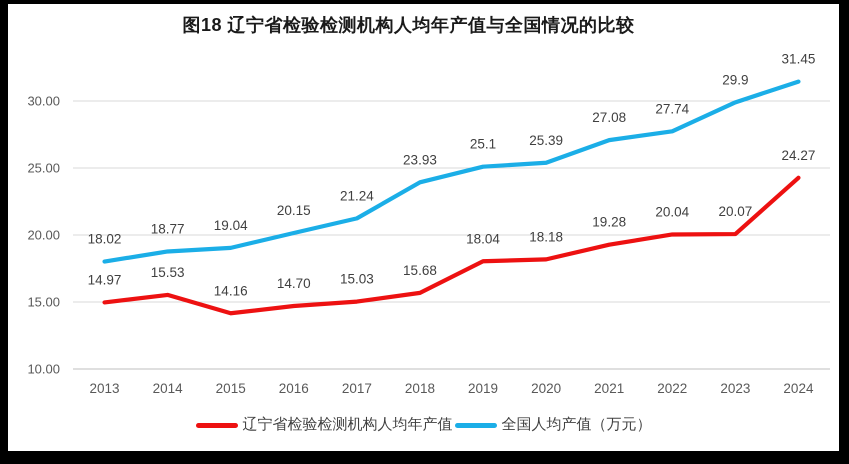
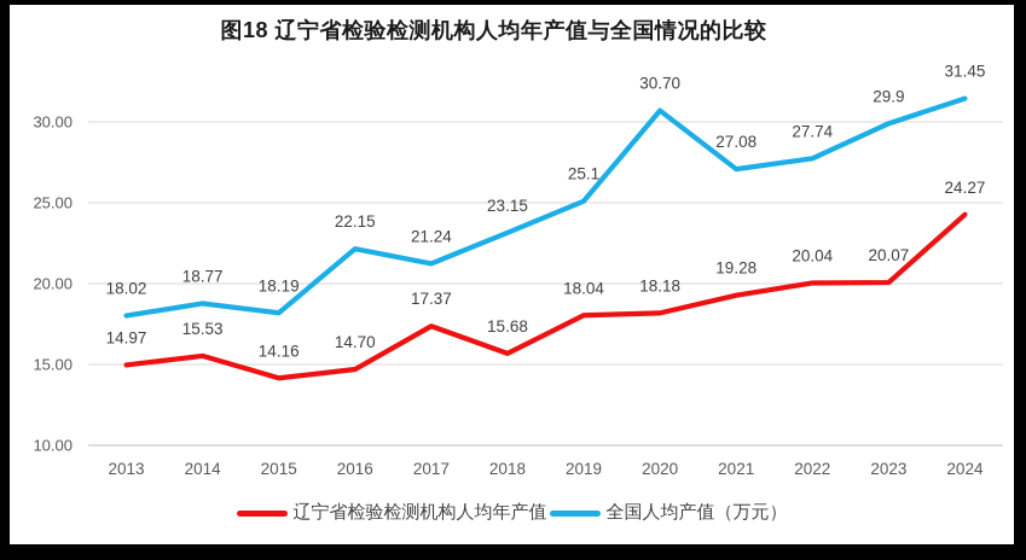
全国人均产值（万元）/2015: 19.04 -> 18.19
全国人均产值（万元）/2016: 20.15 -> 22.15
辽宁省检验检测机构人均年产值/2017: 15.03 -> 17.37
全国人均产值（万元）/2018: 23.93 -> 23.15
全国人均产值（万元）/2020: 25.39 -> 30.70
